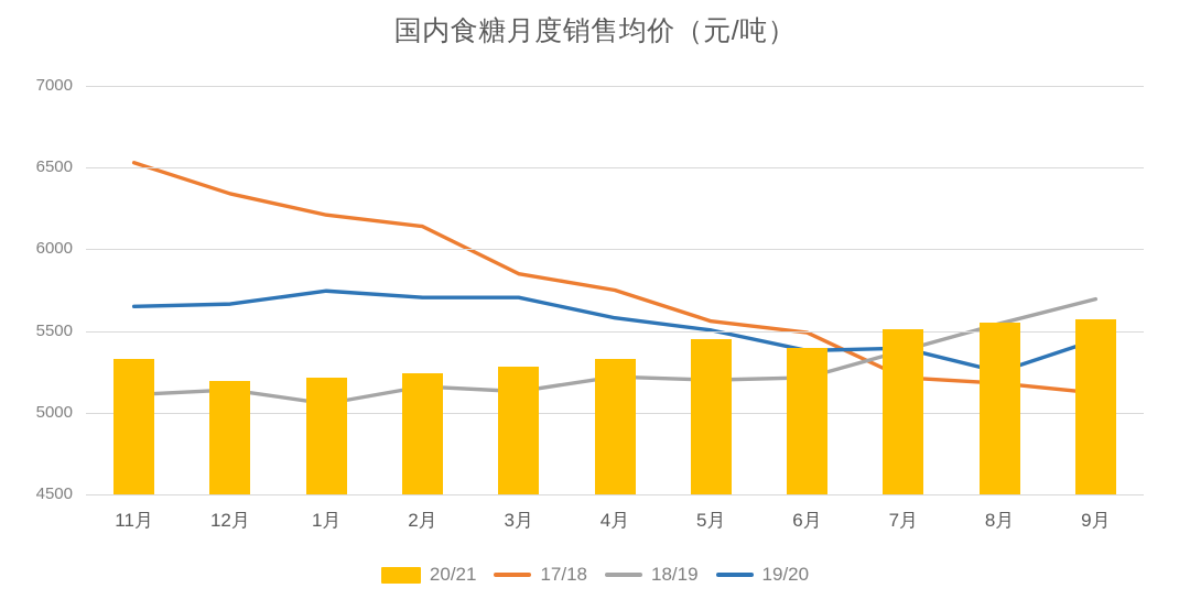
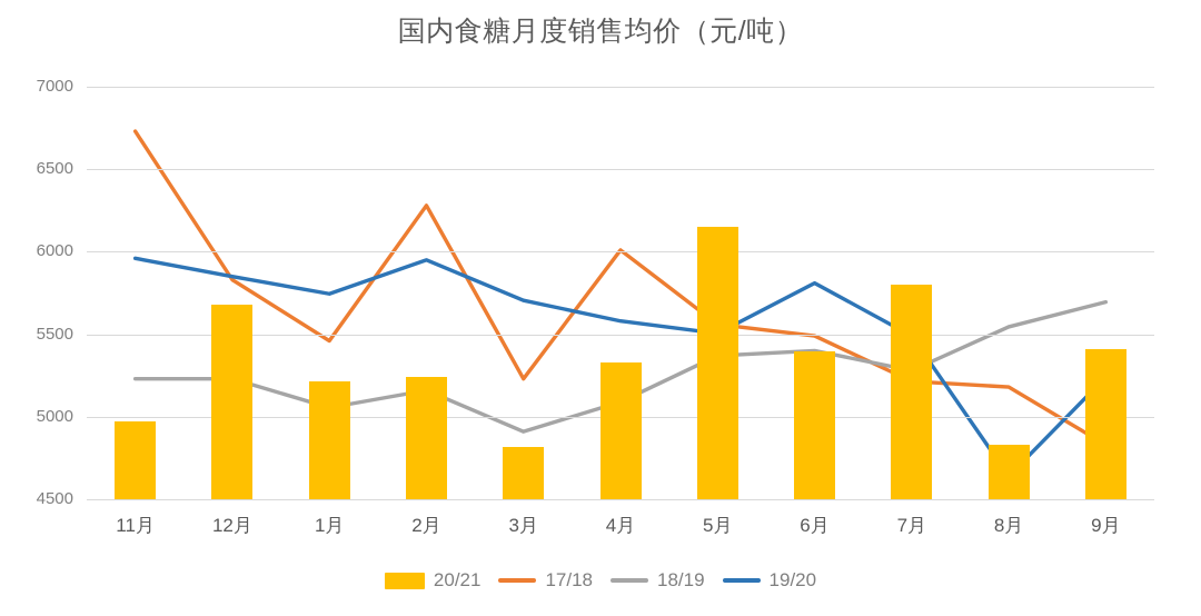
20/21/11月: 5330 -> 4970
17/18/11月: 6530 -> 6730
18/19/11月: 5110 -> 5230
19/20/11月: 5650 -> 5960
20/21/12月: 5200 -> 5680
17/18/12月: 6340 -> 5830
18/19/12月: 5140 -> 5230
19/20/12月: 5660 -> 5850
17/18/1月: 6210 -> 5460
17/18/2月: 6140 -> 6280
19/20/2月: 5700 -> 5950
20/21/3月: 5280 -> 4820
17/18/3月: 5850 -> 5230
18/19/3月: 5130 -> 4910
17/18/4月: 5750 -> 6010
18/19/4月: 5220 -> 5090
20/21/5月: 5450 -> 6150
18/19/5月: 5200 -> 5370
18/19/6月: 5220 -> 5400
19/20/6月: 5380 -> 5810
20/21/7月: 5510 -> 5800
18/19/7月: 5380 -> 5280
19/20/7月: 5400 -> 5490
20/21/8月: 5550 -> 4830
19/20/8月: 5250 -> 4640
20/21/9月: 5570 -> 5410
17/18/9月: 5120 -> 4830
19/20/9月: 5440 -> 5240
